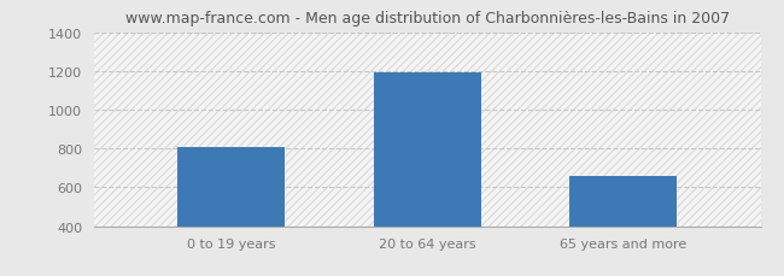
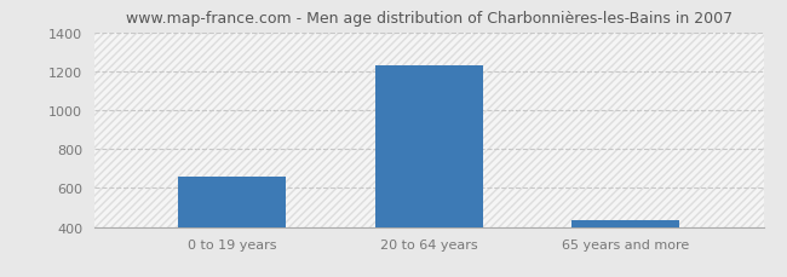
0 to 19 years: 810 -> 660
20 to 64 years: 1190 -> 1230
65 years and more: 660 -> 440
